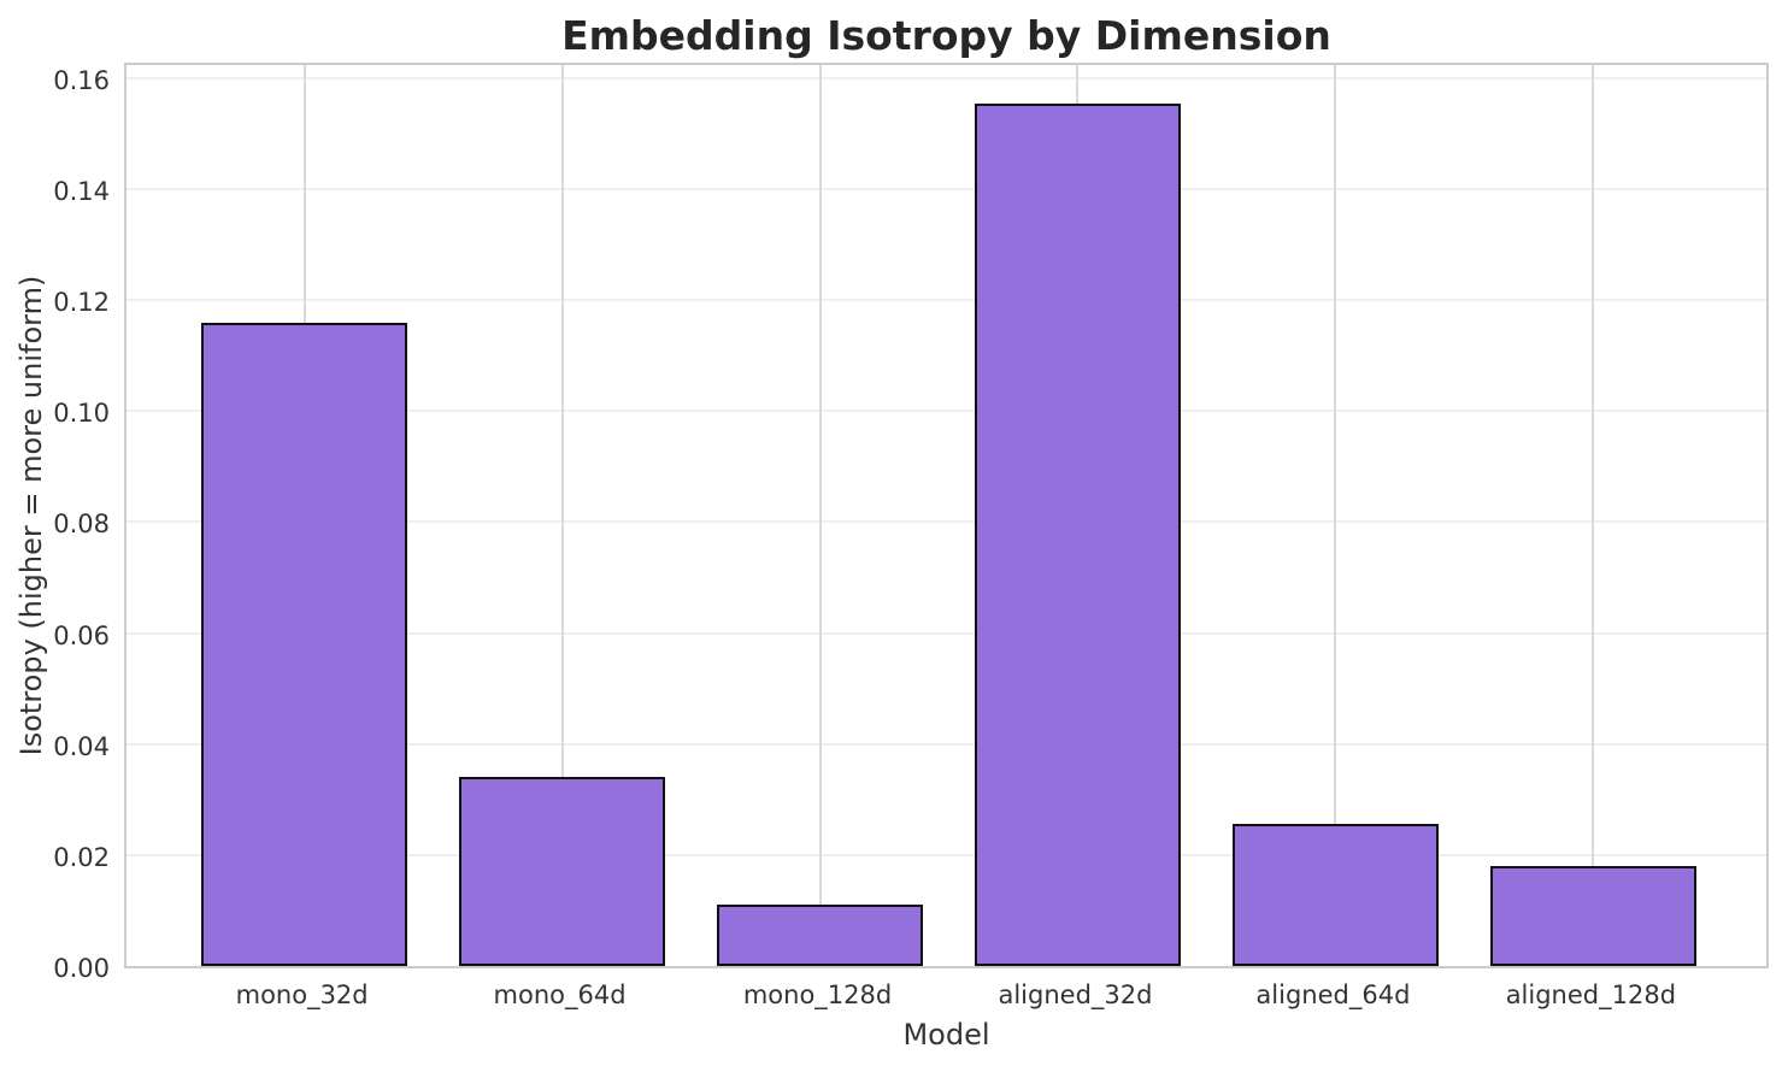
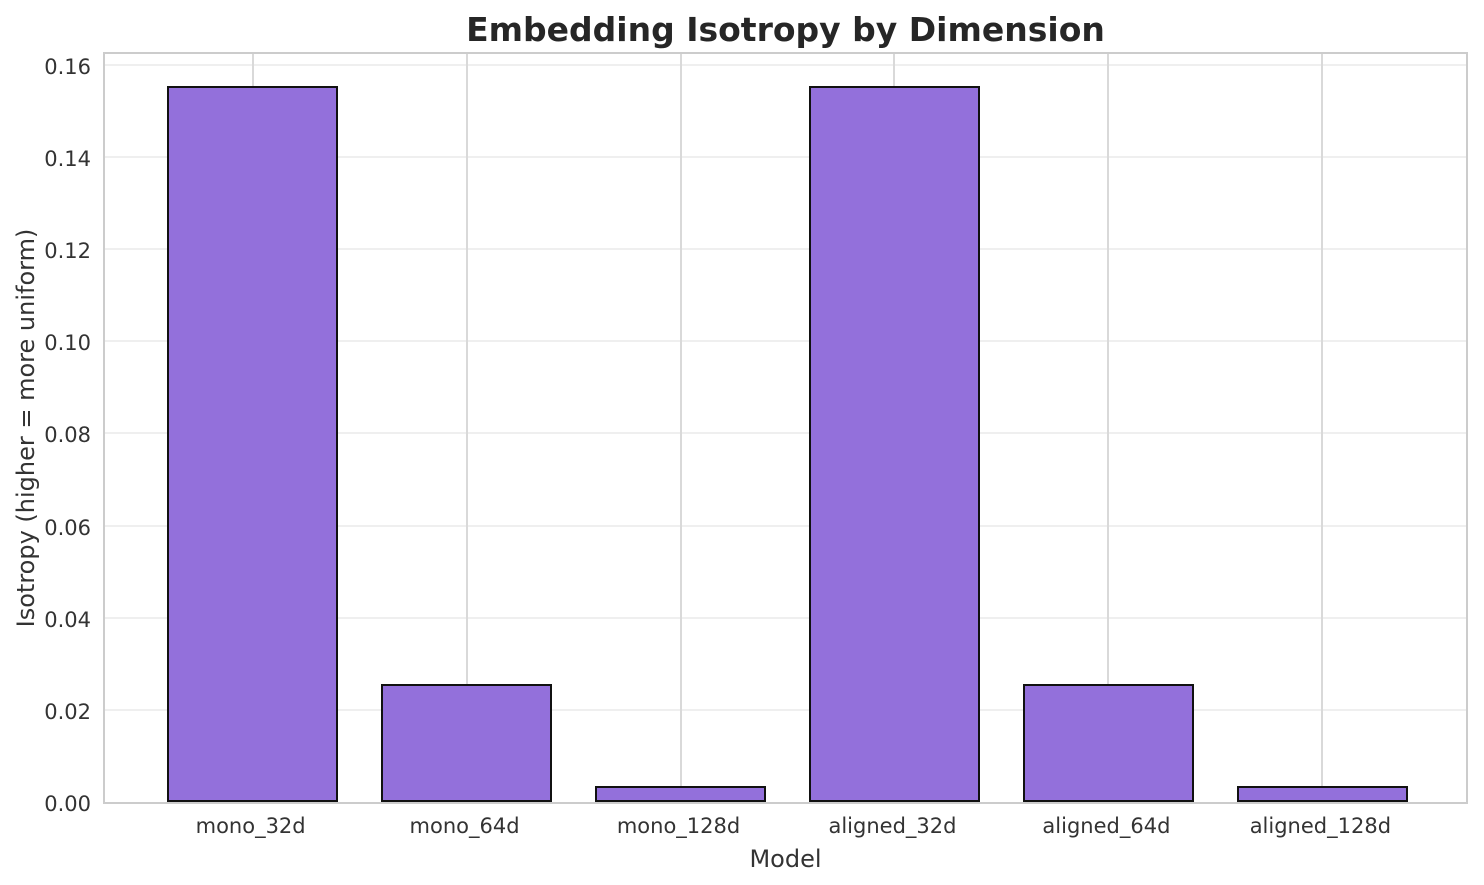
mono_32d: 0.116 -> 0.155
mono_64d: 0.034 -> 0.026
mono_128d: 0.011 -> 0.003
aligned_128d: 0.018 -> 0.003
